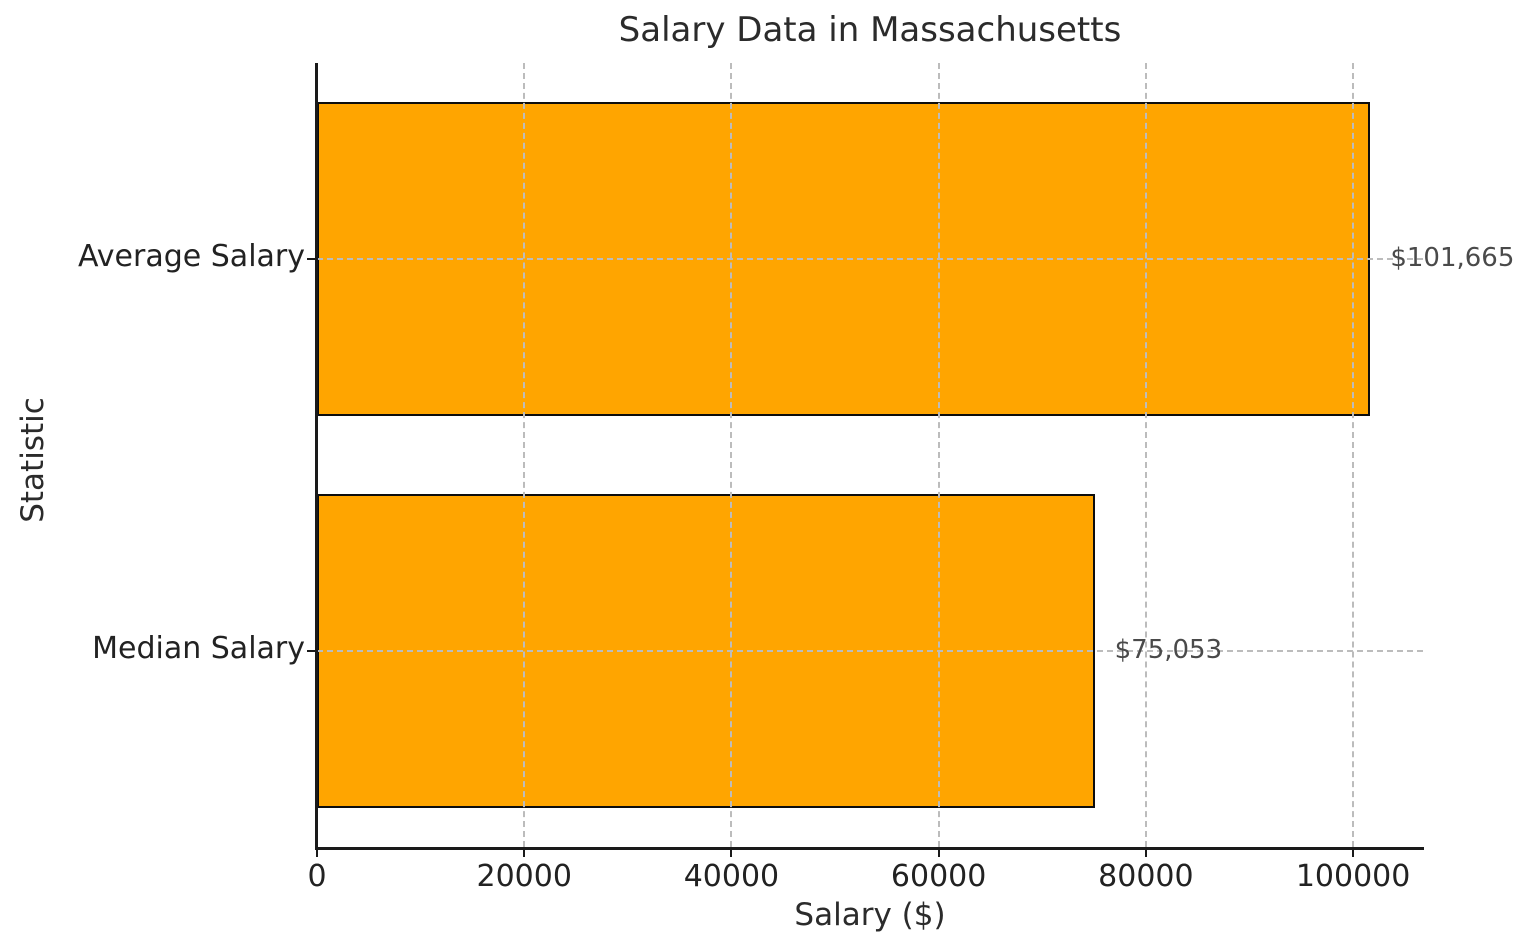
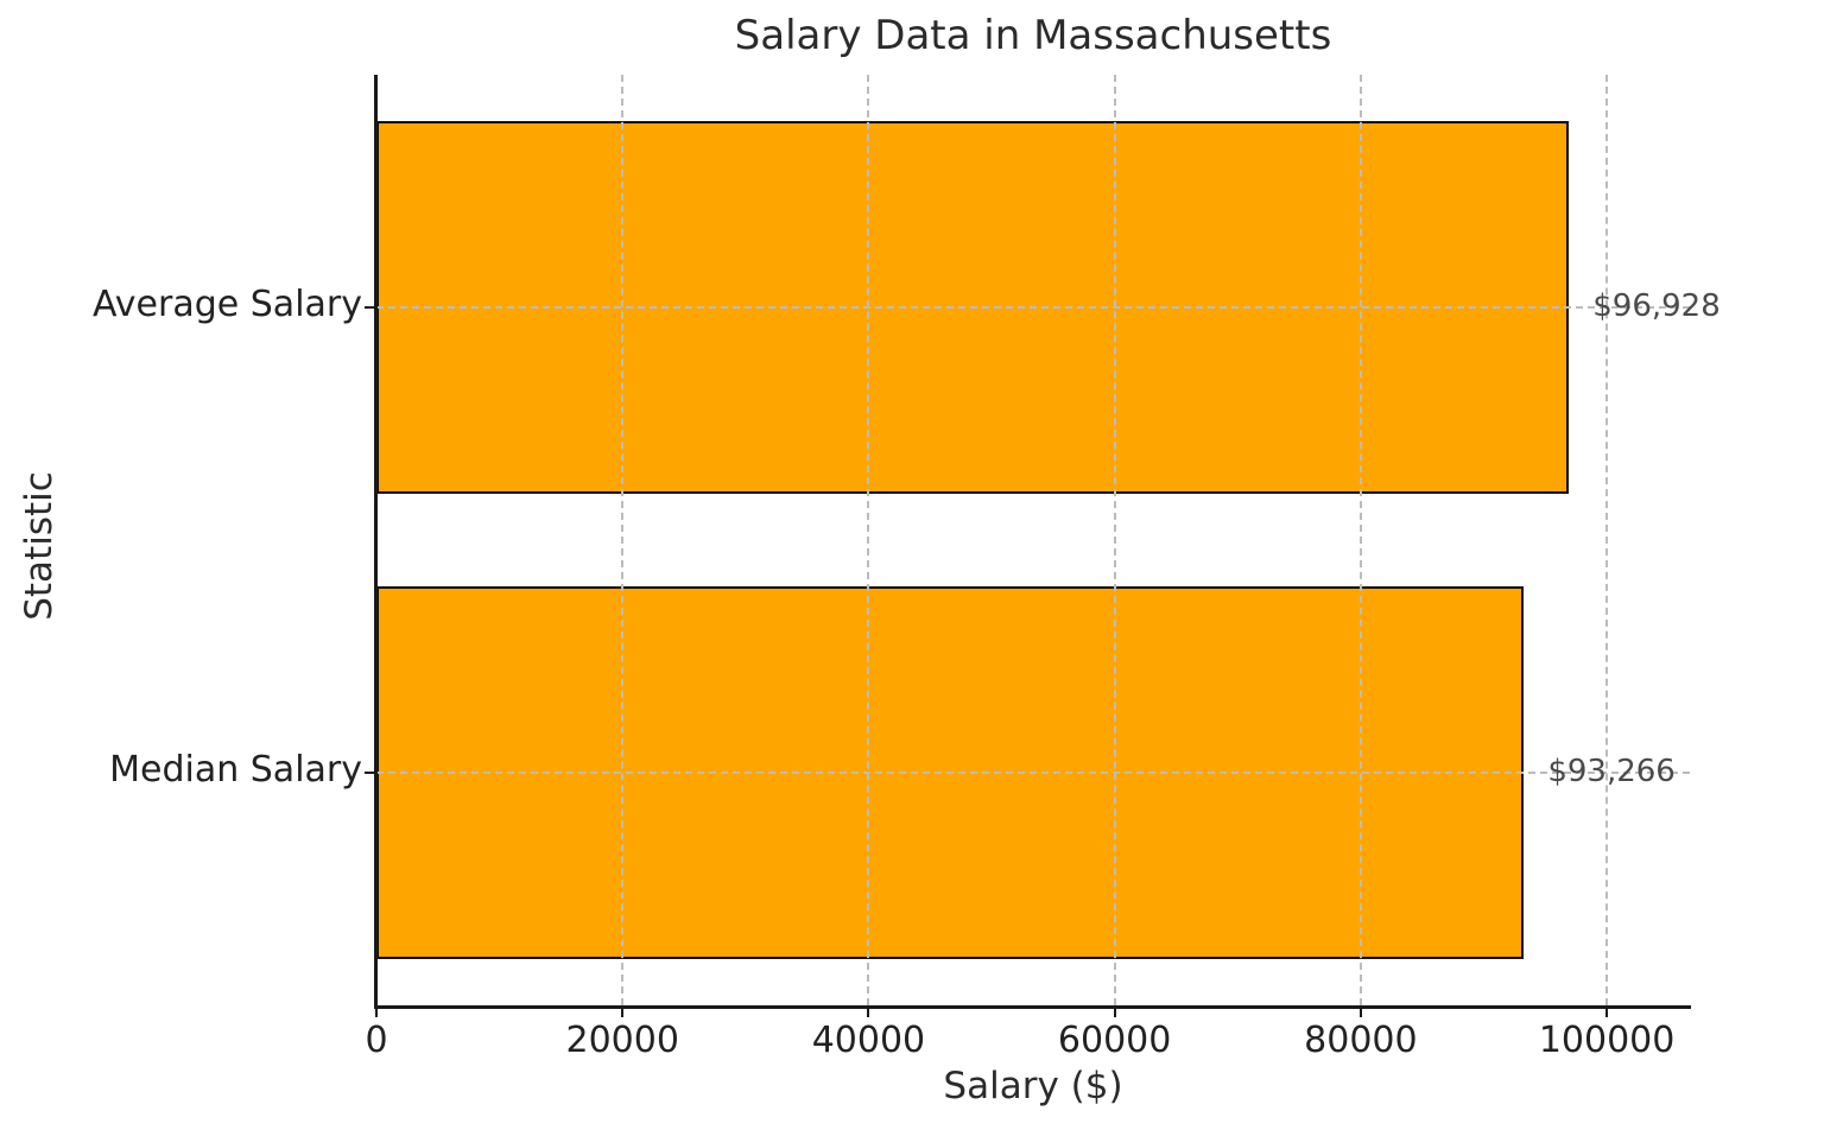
Average Salary: $101,665 -> $96,928
Median Salary: $75,053 -> $93,266
